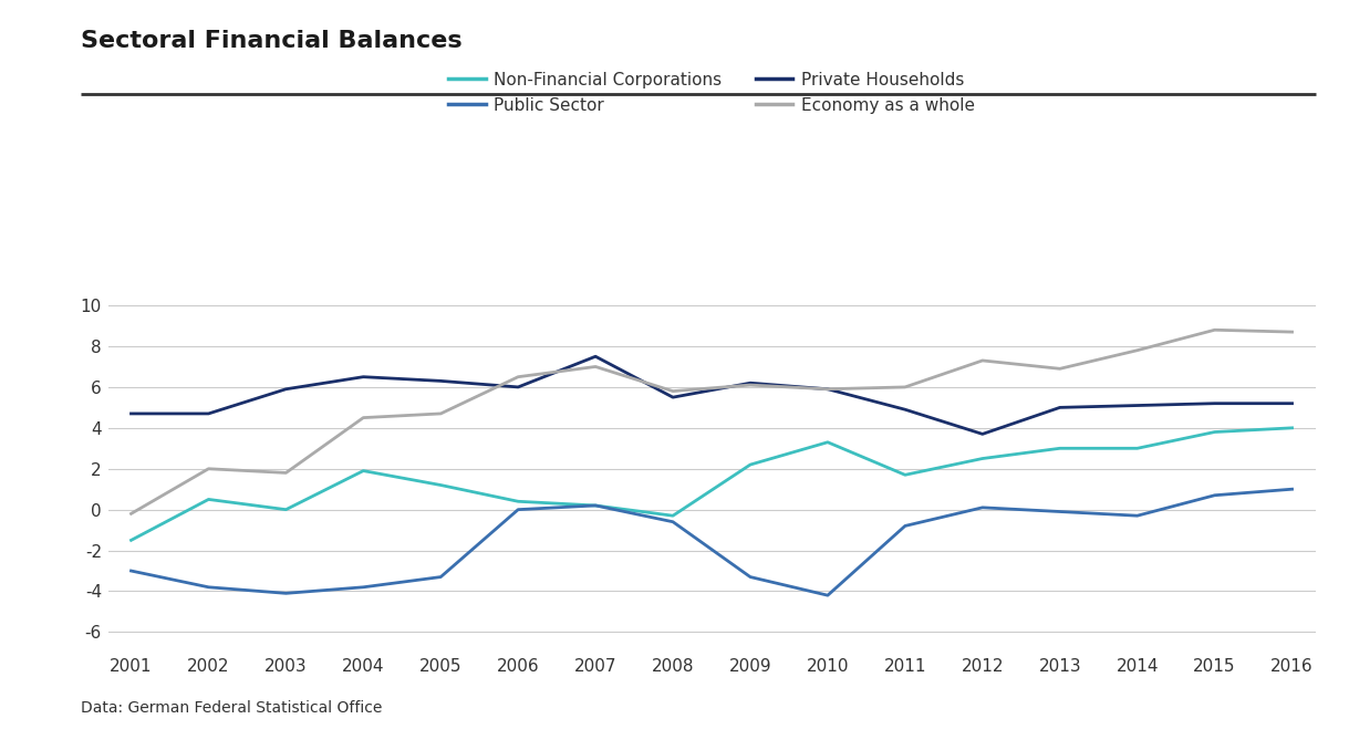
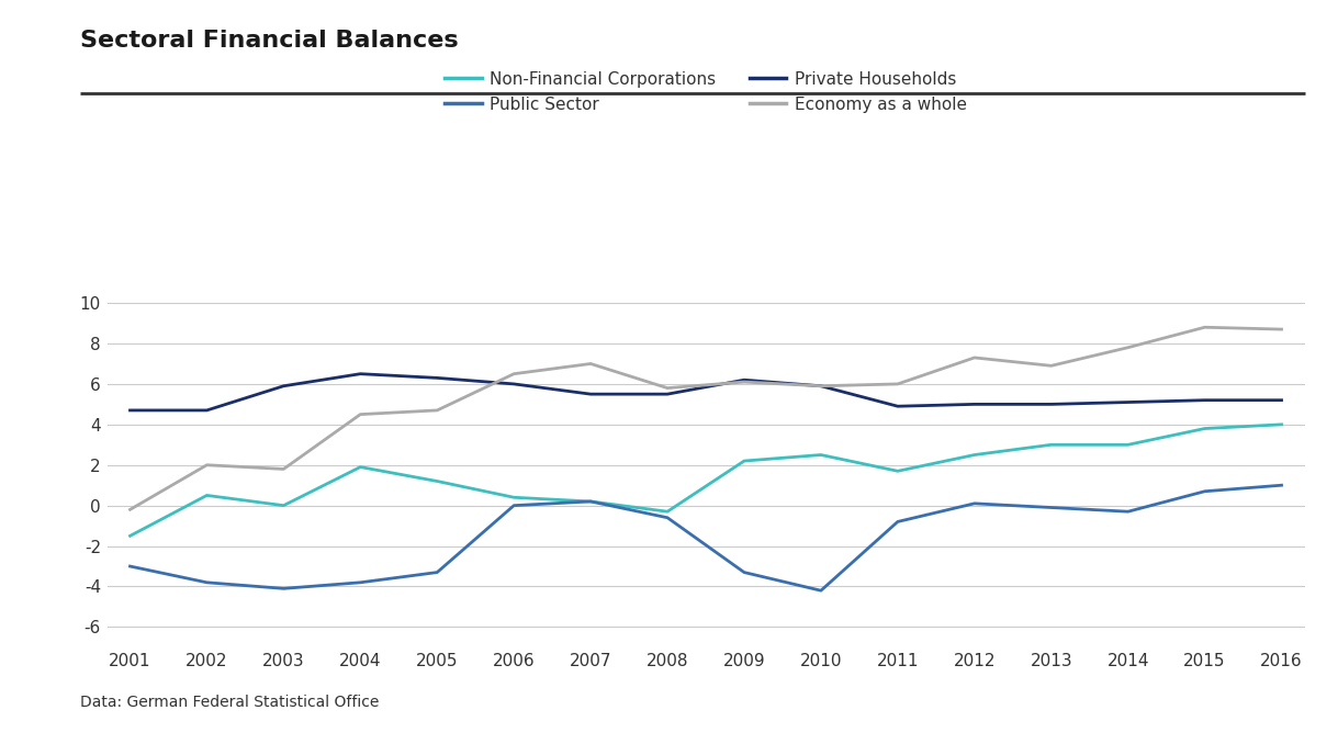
Private Households/2007: 7.5 -> 5.5
Non-Financial Corporations/2010: 3.3 -> 2.5
Private Households/2012: 3.7 -> 5.0
